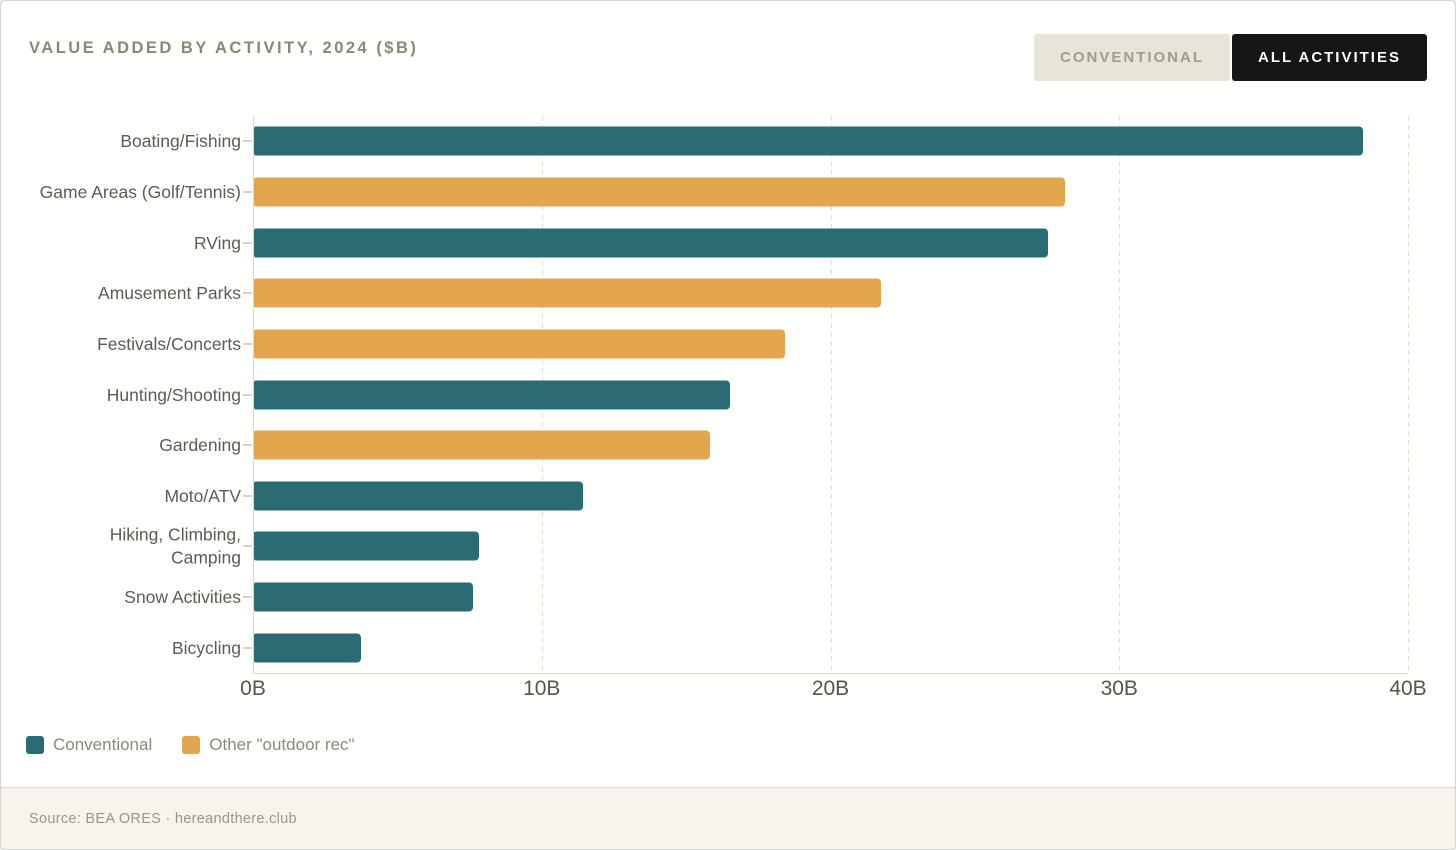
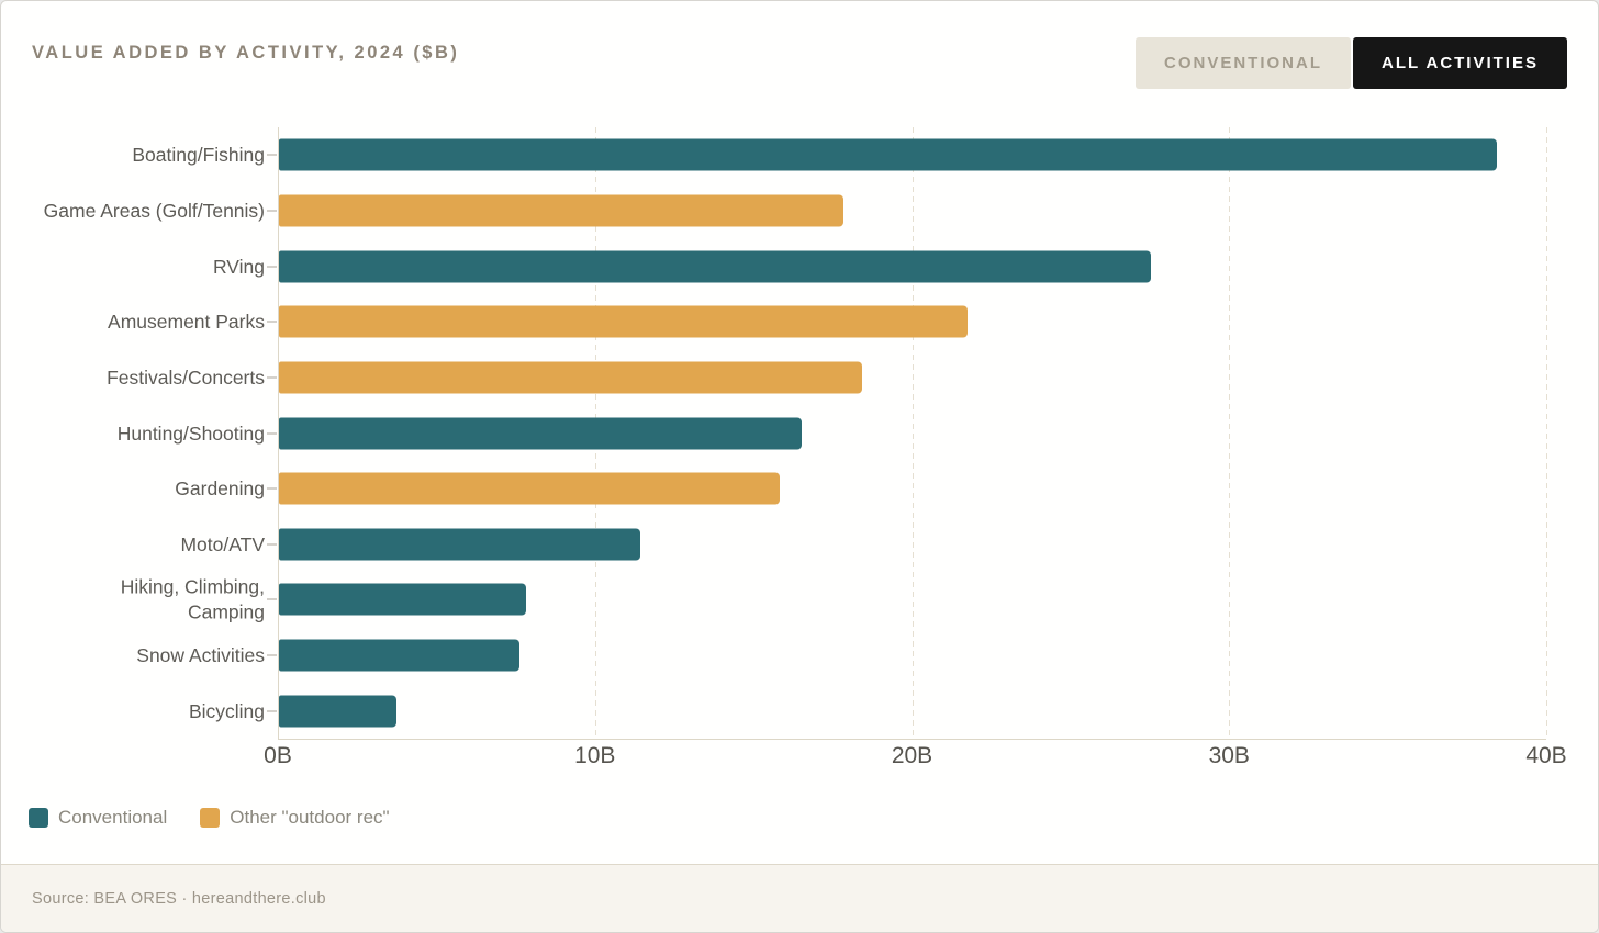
Game Areas (Golf/Tennis): 28.1B -> 17.8B
